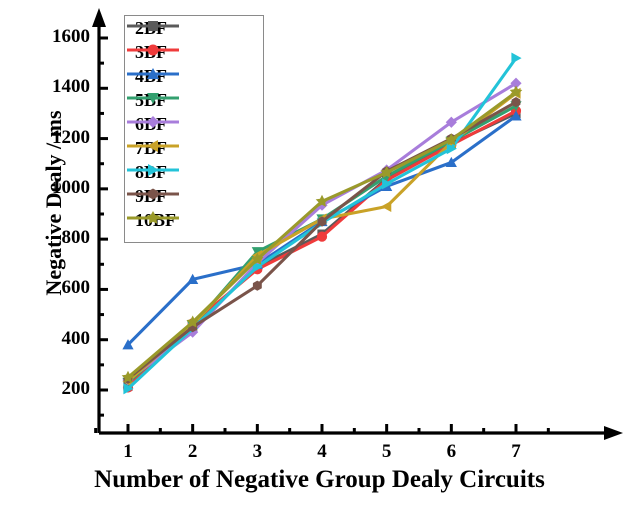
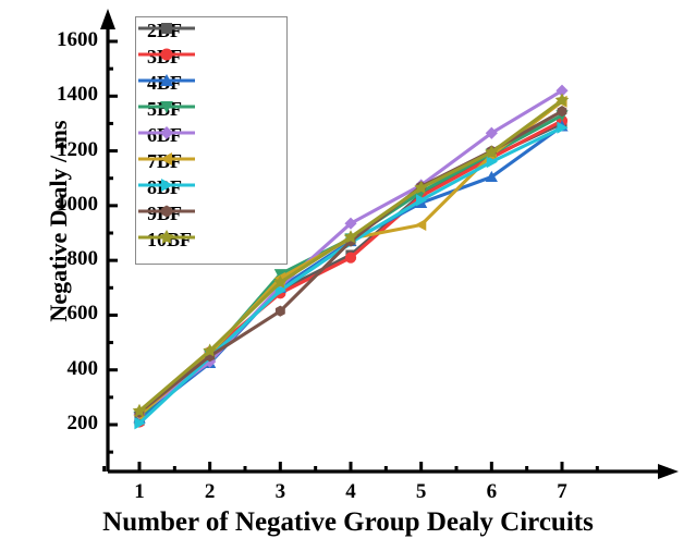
4BF/1: 380 -> 220
4BF/2: 640 -> 420
10BF/4: 950 -> 880
8BF/7: 1520 -> 1280
